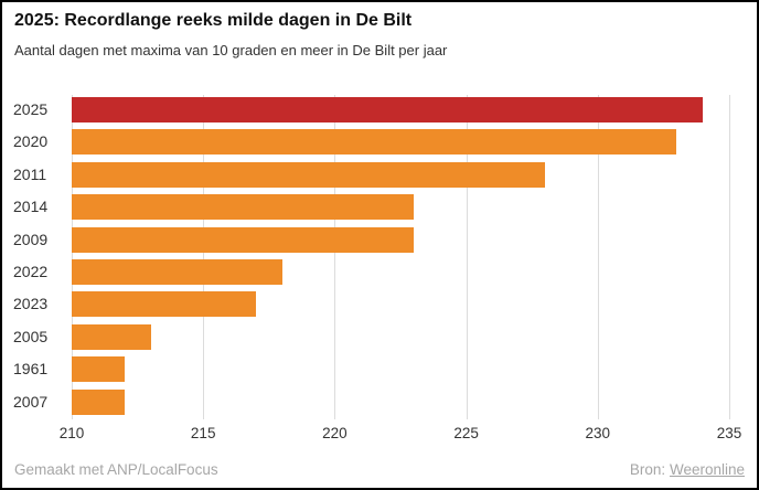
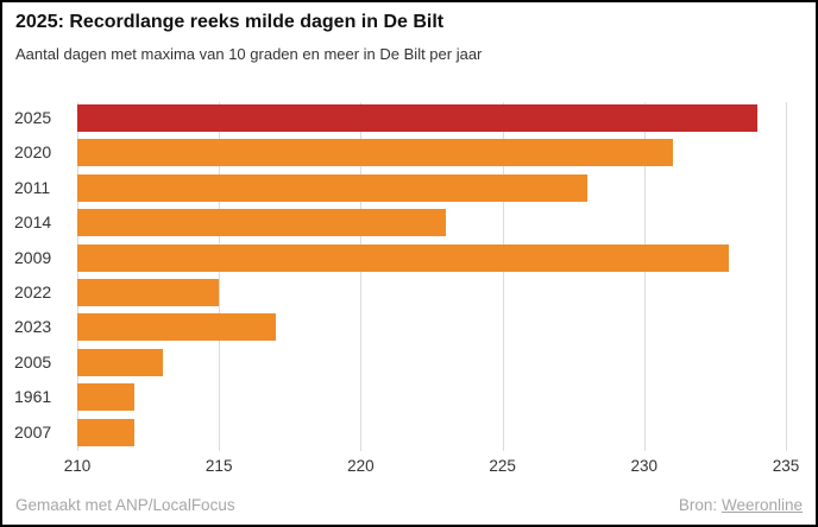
2020: 233 -> 231
2009: 223 -> 233
2022: 218 -> 215
